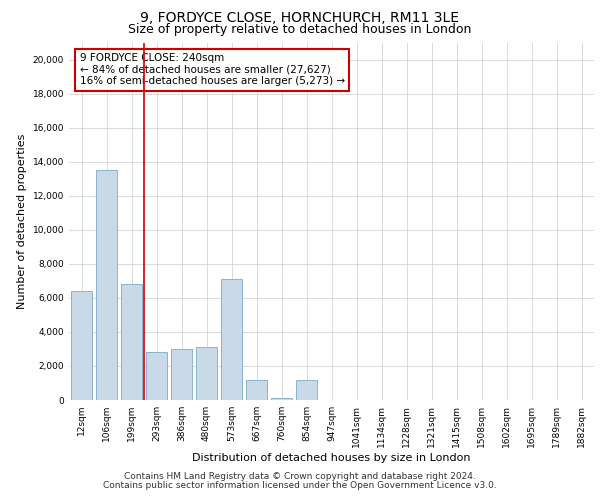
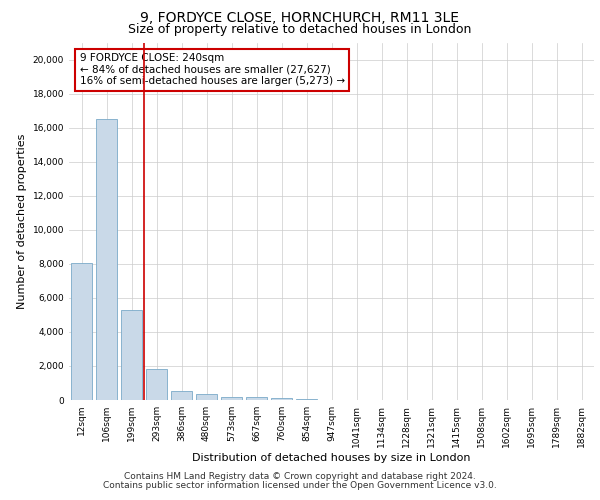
12sqm: 6,400 -> 8,000
106sqm: 13,500 -> 16,500
199sqm: 6,800 -> 5,300
293sqm: 2,800 -> 1,800
386sqm: 3,000 -> 500
480sqm: 3,100 -> 400
573sqm: 7,100 -> 200
667sqm: 1,200 -> 200
854sqm: 1,200 -> 100
